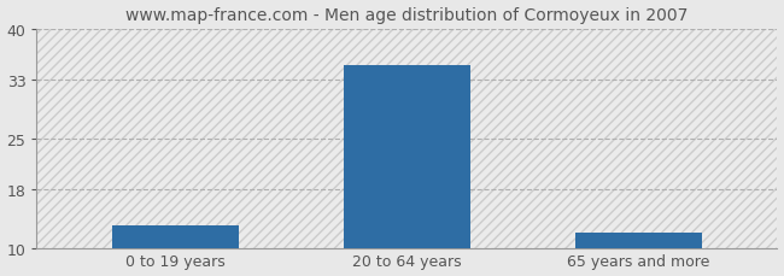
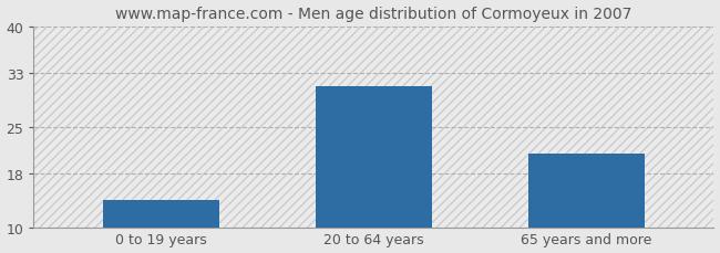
0 to 19 years: 13 -> 14
20 to 64 years: 35 -> 31
65 years and more: 12 -> 21
